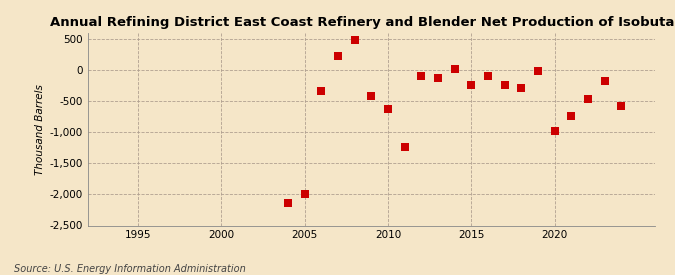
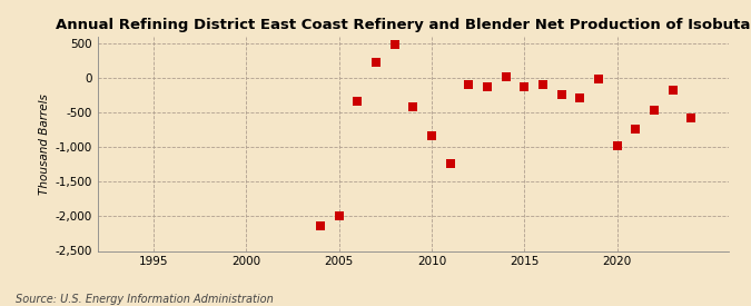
2010: -620 -> -840
2015: -240 -> -120
